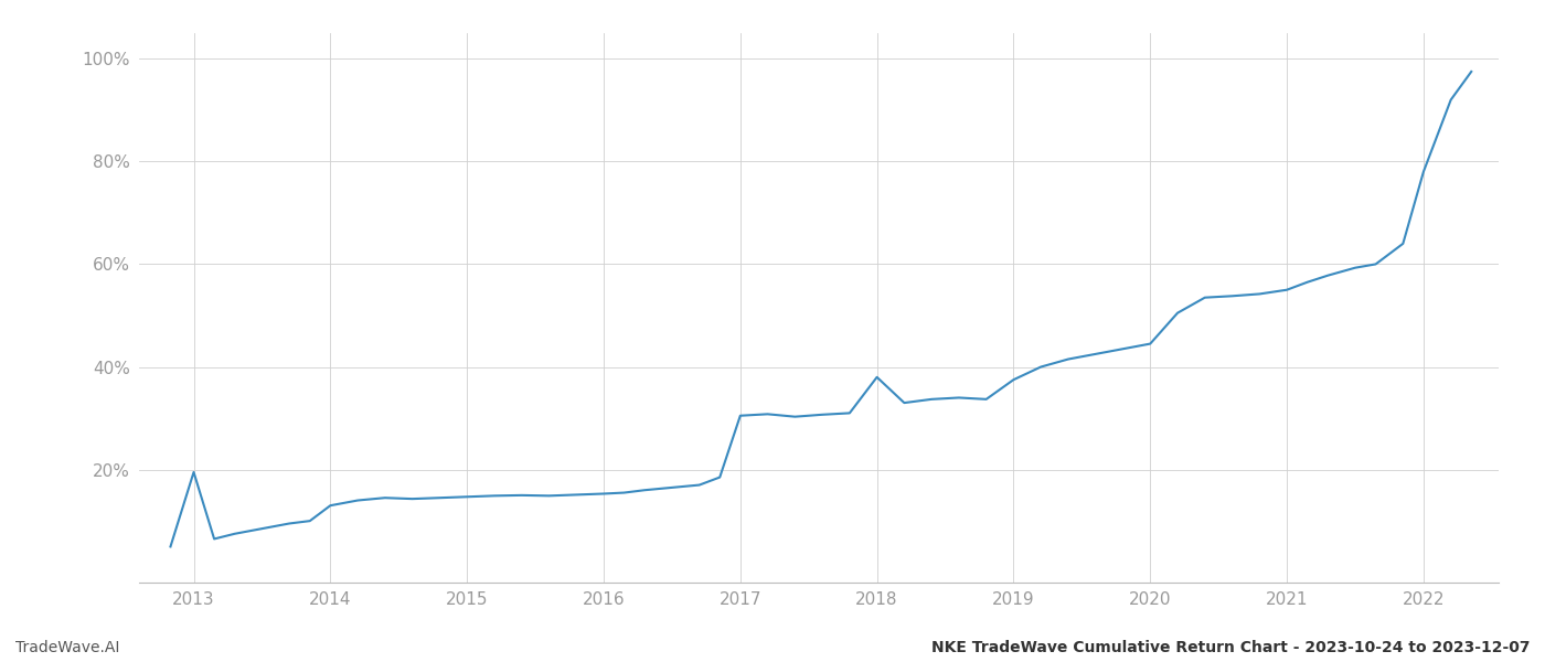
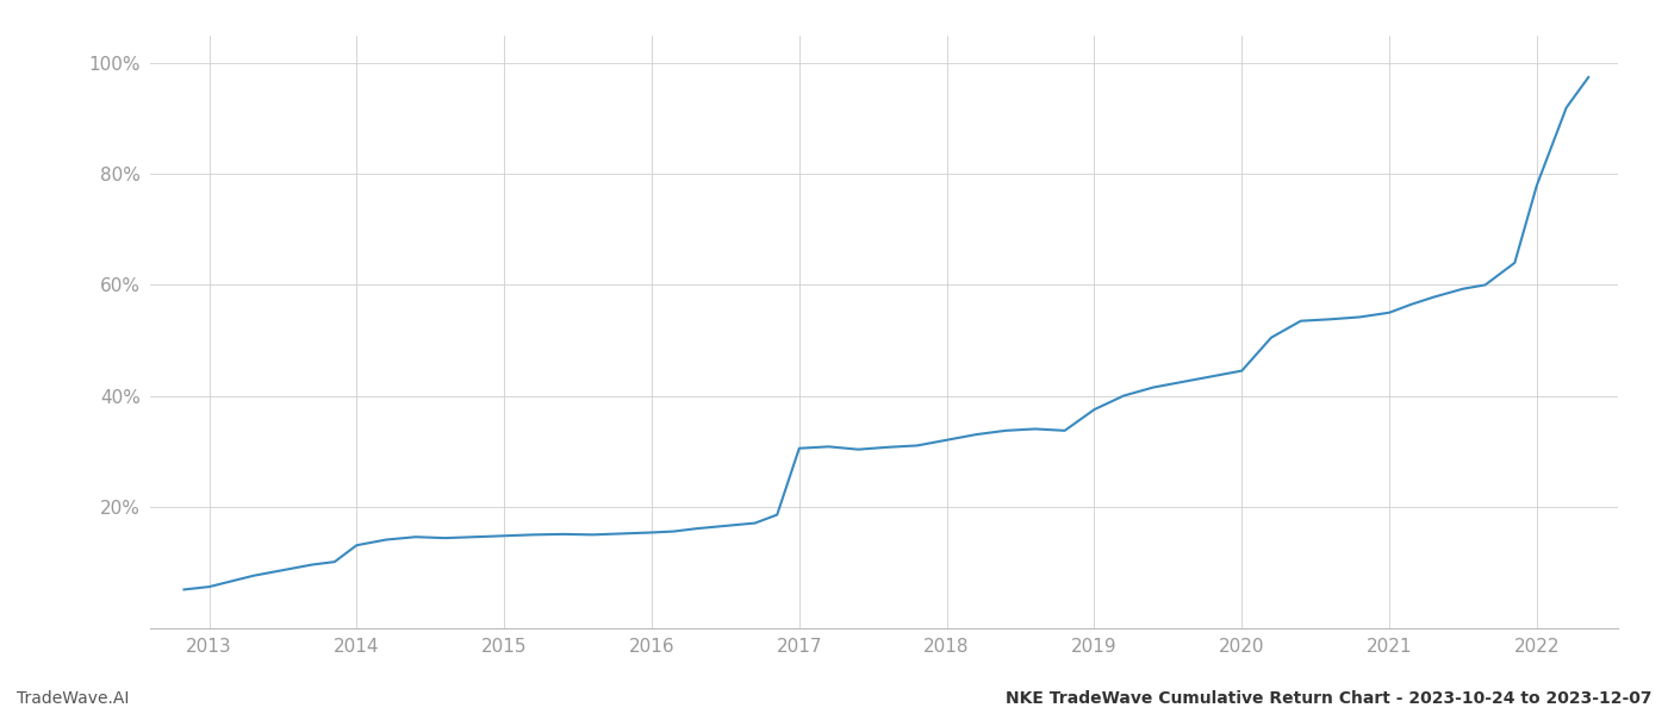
2013: 19.5% -> 5.5%
2018: 38.0% -> 32.0%
